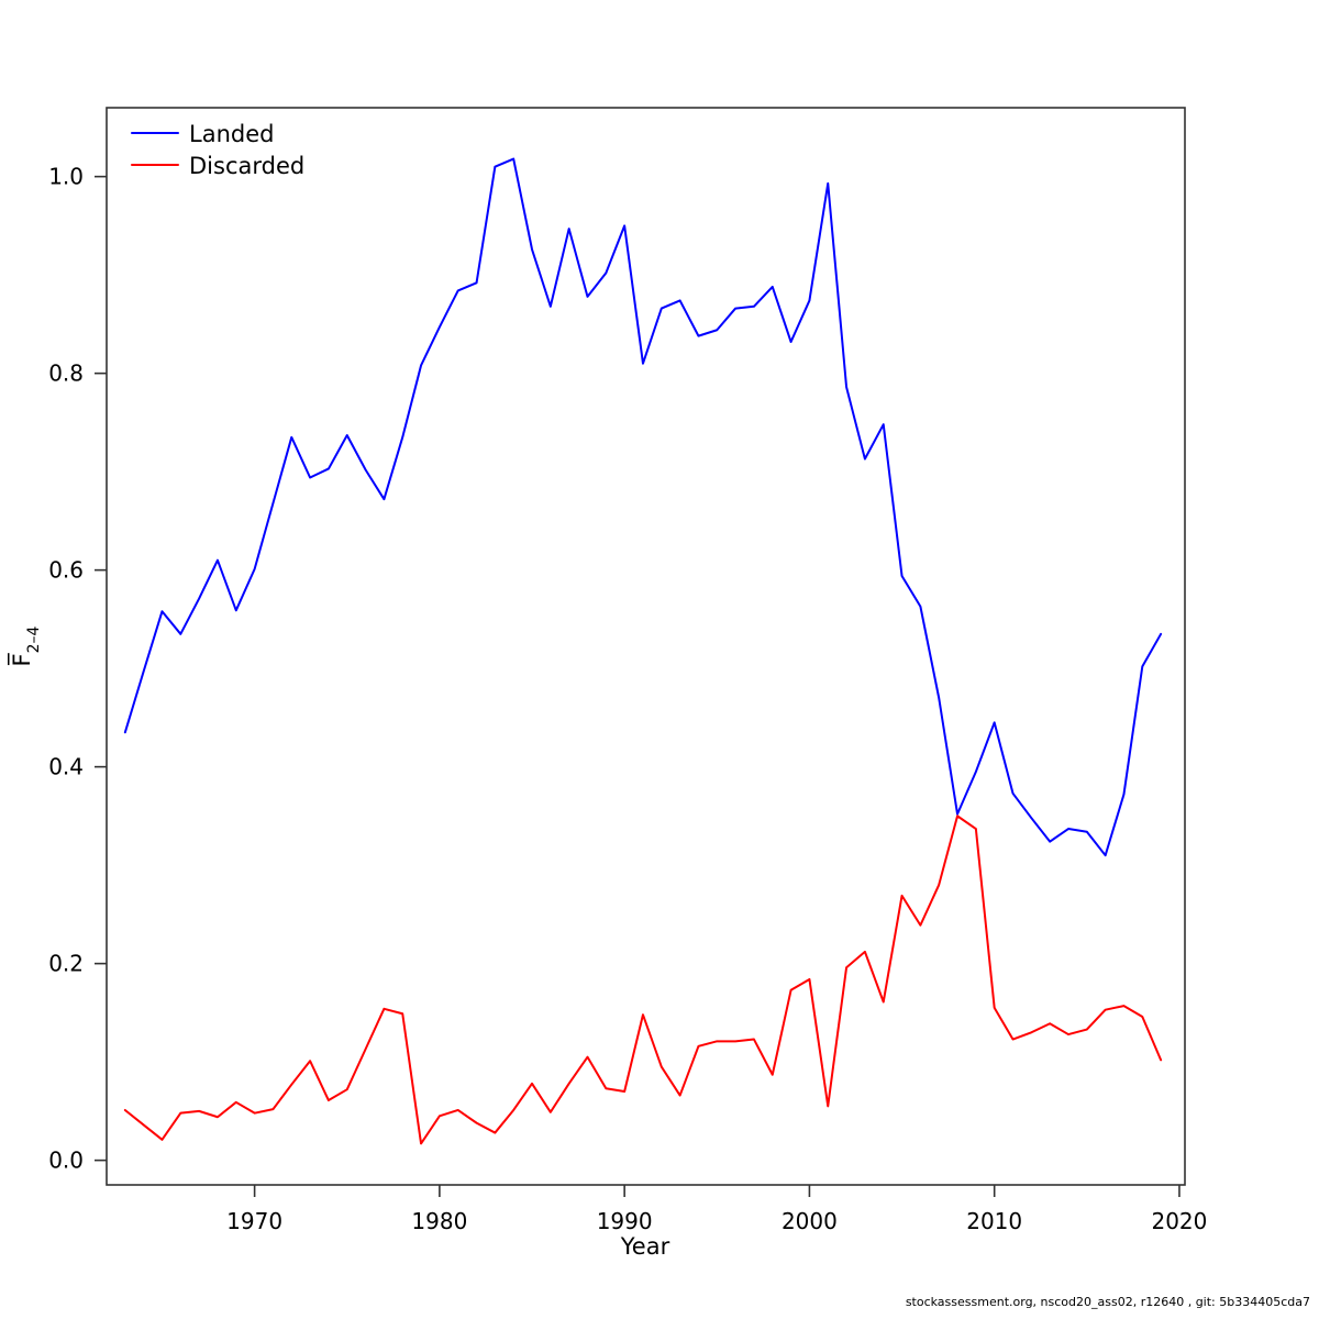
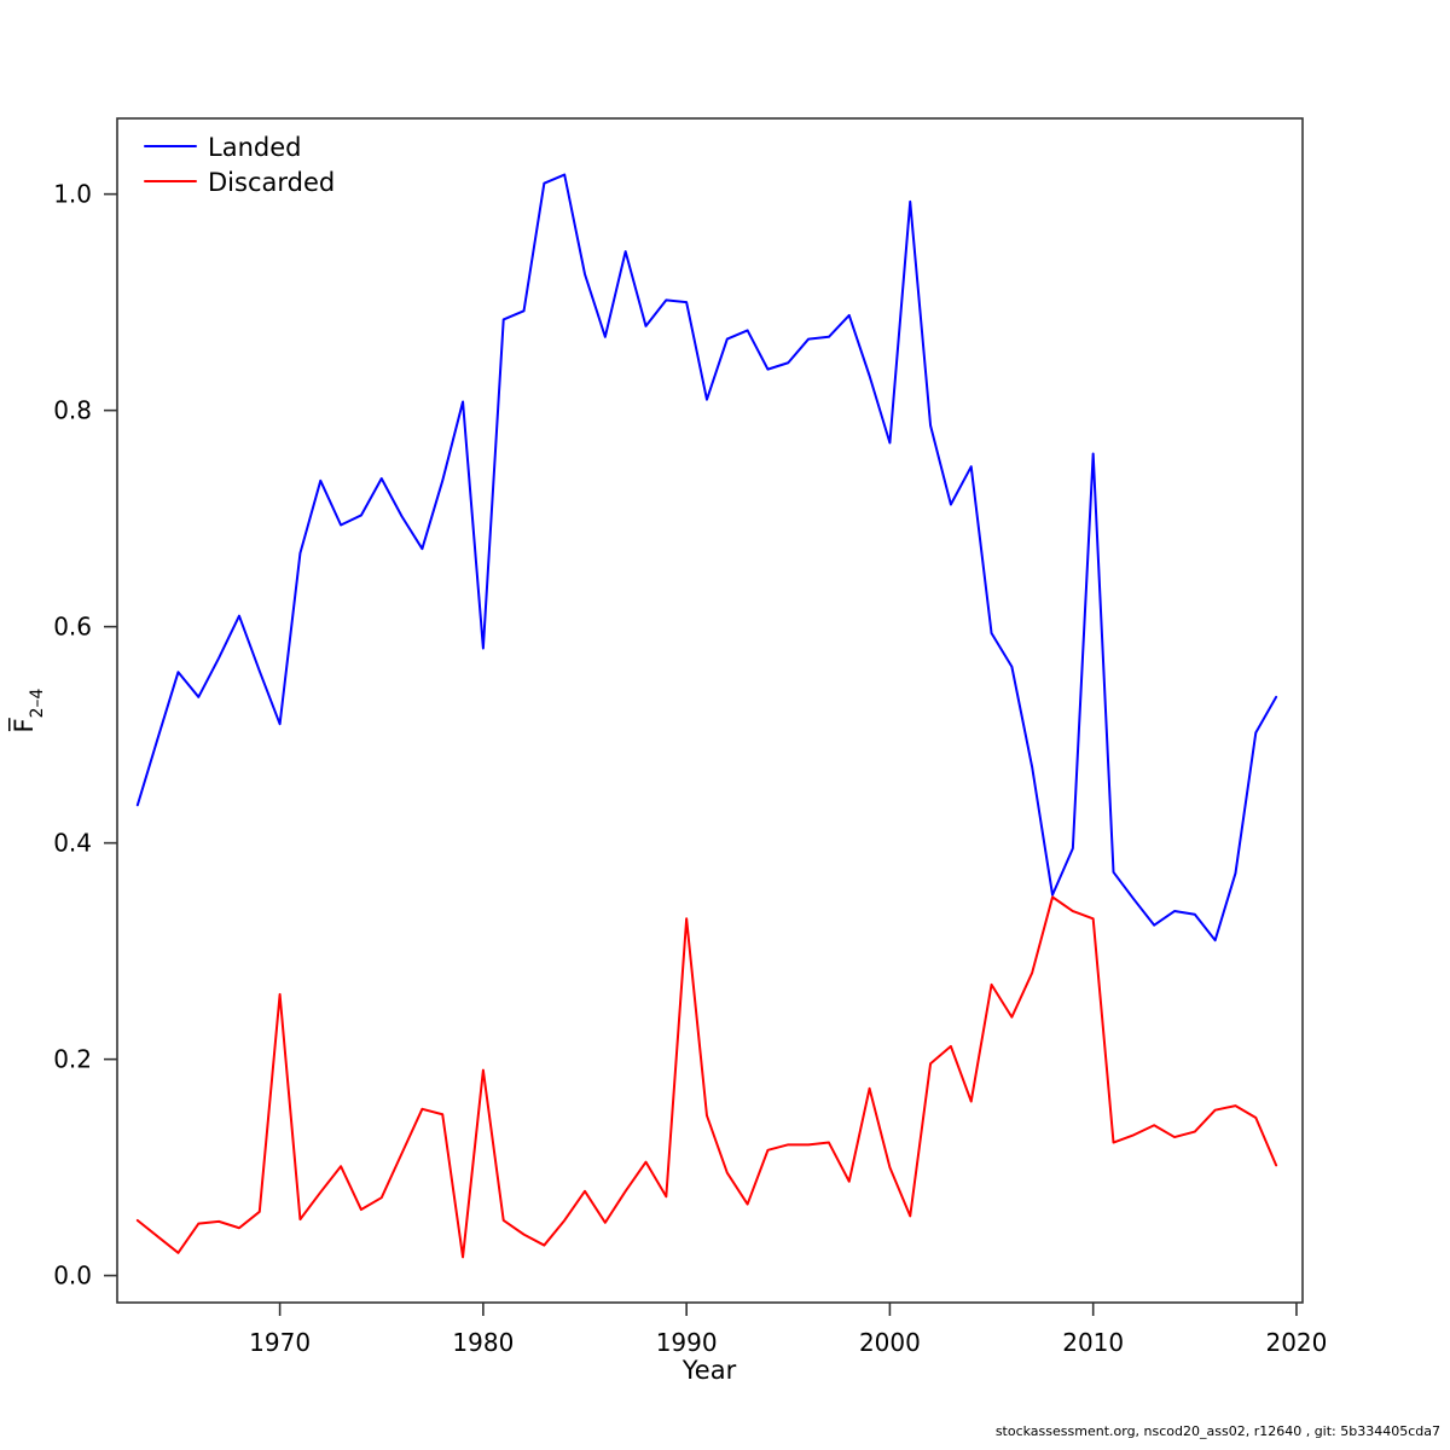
Landed/1970: 0.60 -> 0.51
Discarded/1970: 0.05 -> 0.26
Landed/1980: 0.85 -> 0.58
Discarded/1980: 0.04 -> 0.19
Landed/1990: 0.95 -> 0.90
Discarded/1990: 0.07 -> 0.33
Landed/2000: 0.87 -> 0.77
Discarded/2000: 0.18 -> 0.10
Landed/2010: 0.45 -> 0.76
Discarded/2010: 0.15 -> 0.33
